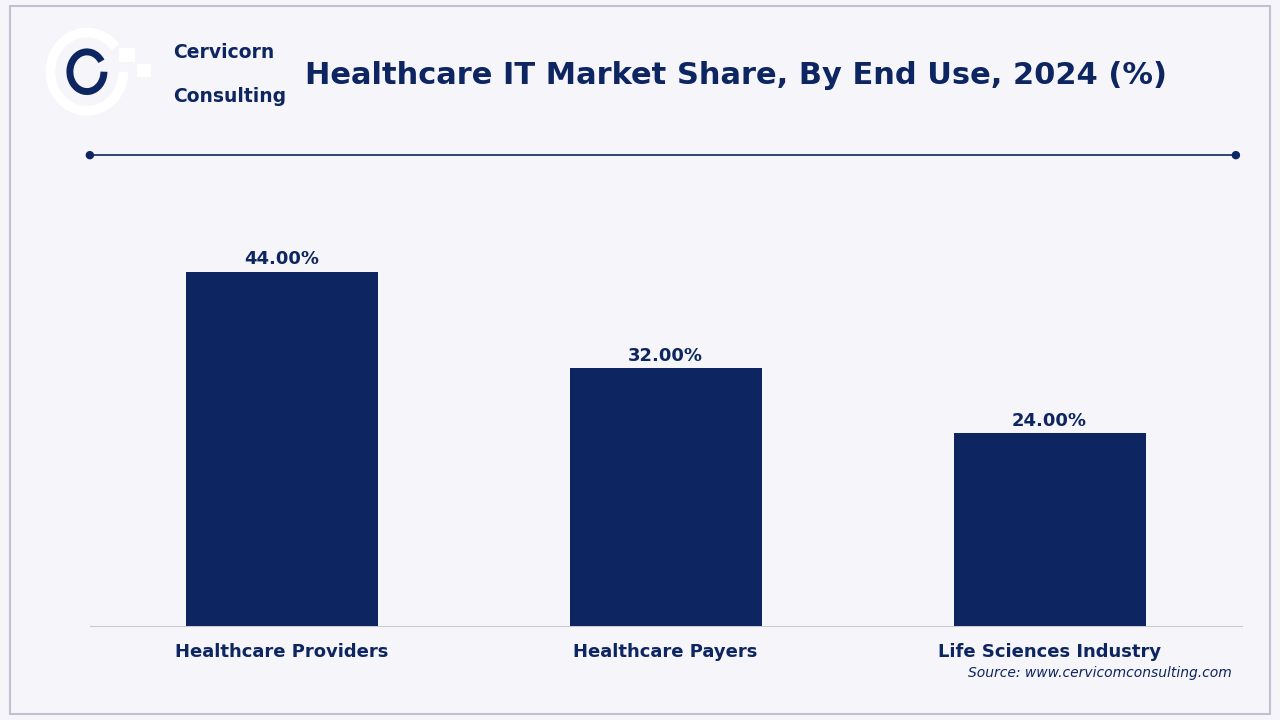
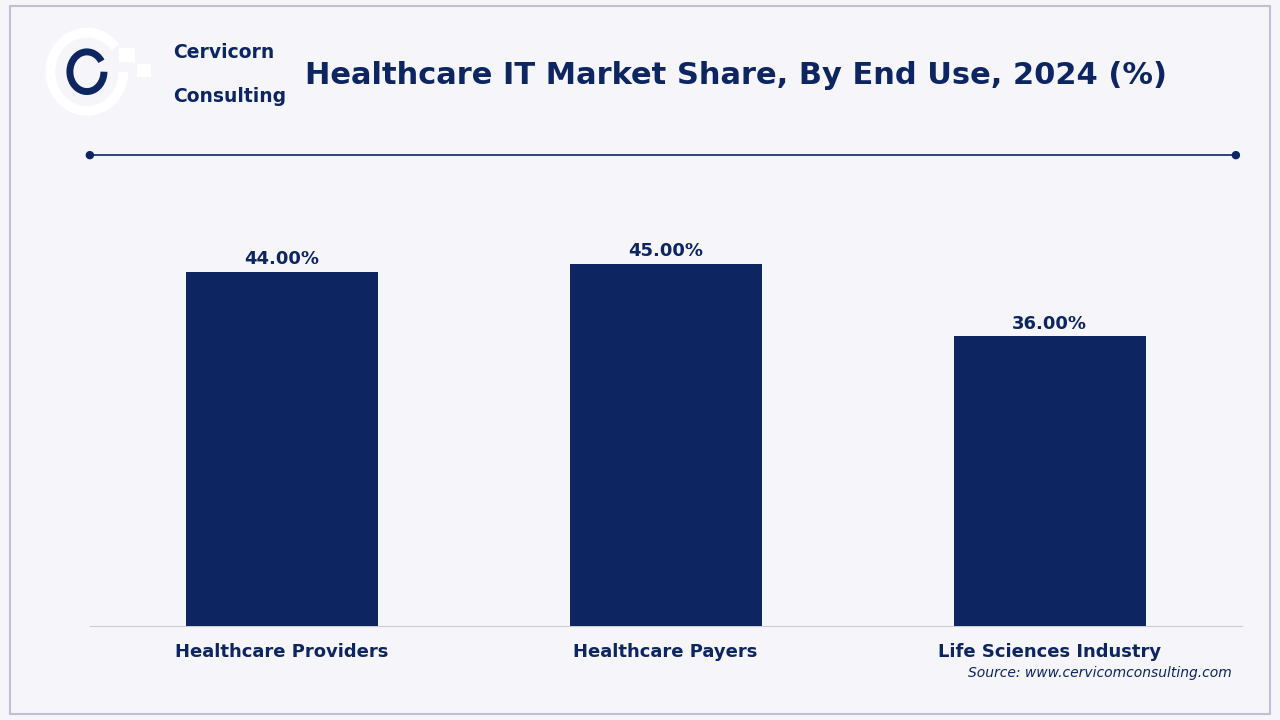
Healthcare Payers: 32.00% -> 45.00%
Life Sciences Industry: 24.00% -> 36.00%
